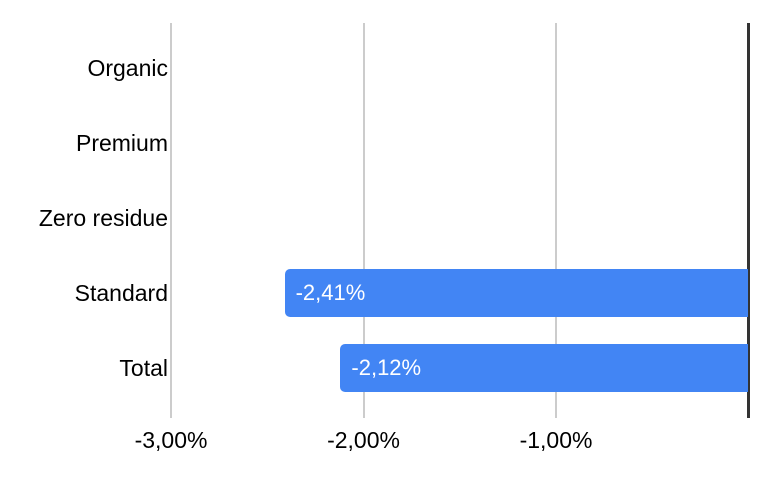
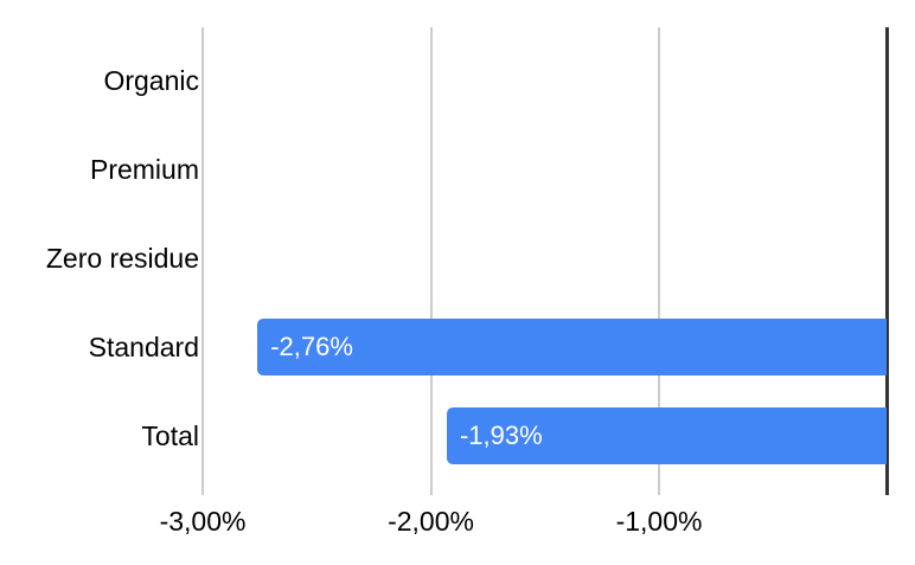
Standard: -2,41% -> -2,76%
Total: -2,12% -> -1,93%
